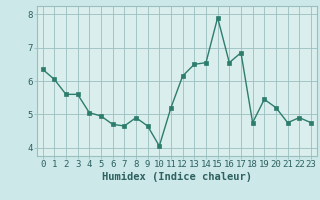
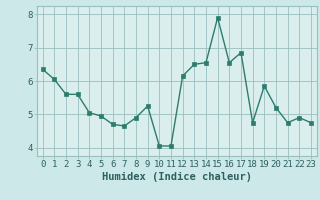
9: 4.65 -> 5.25
11: 5.20 -> 4.05
19: 5.45 -> 5.85
